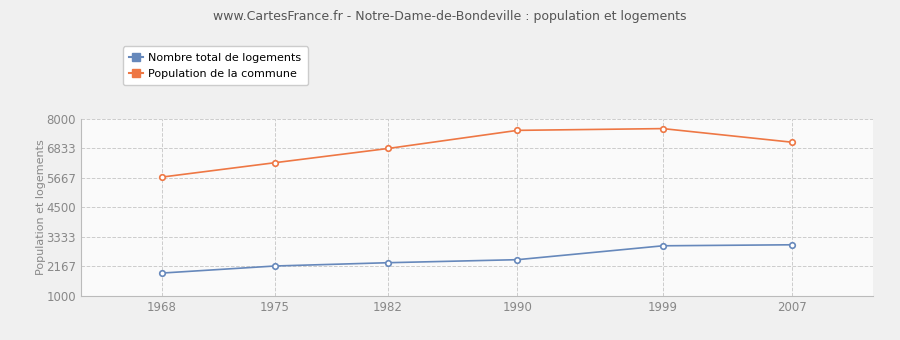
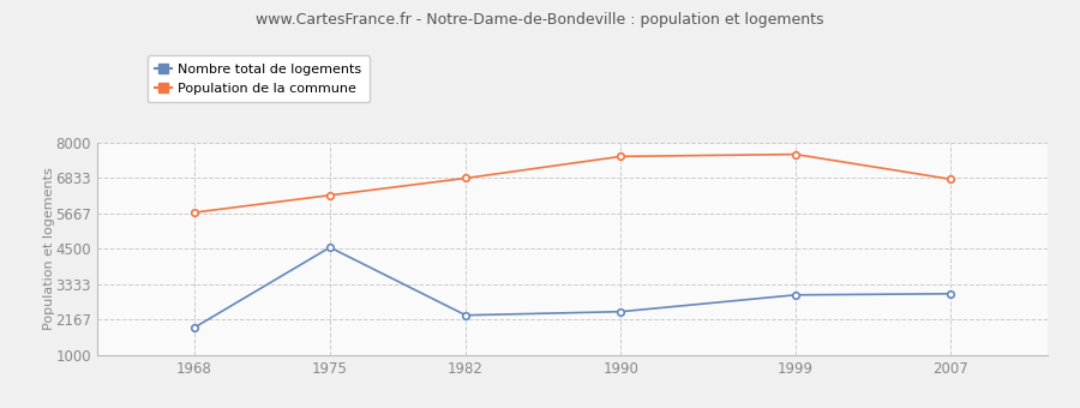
Nombre total de logements/1975: 2180 -> 4550
Population de la commune/2007: 7080 -> 6800
